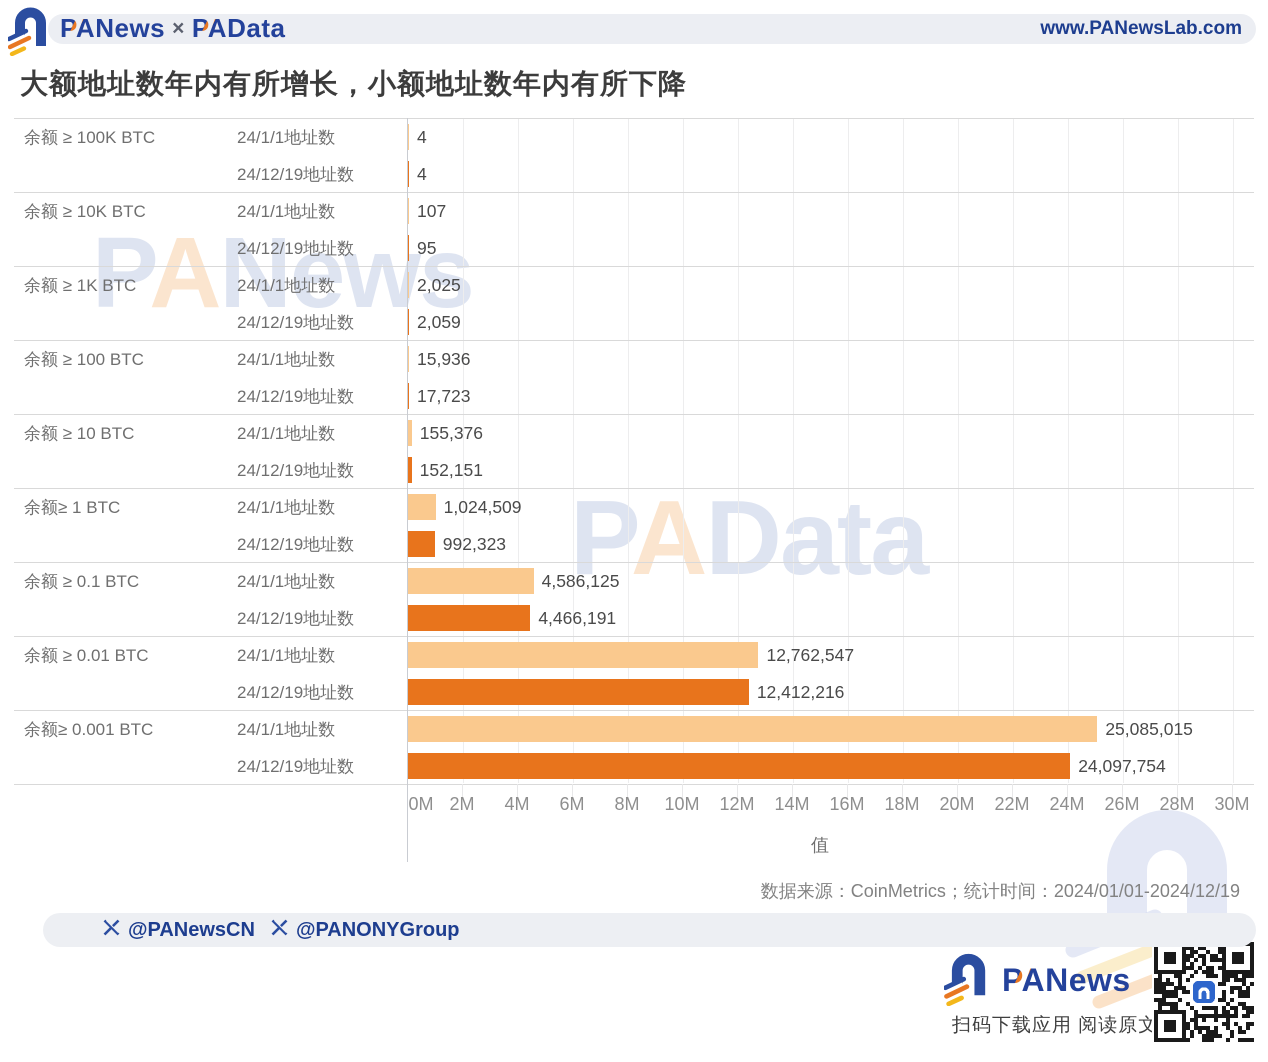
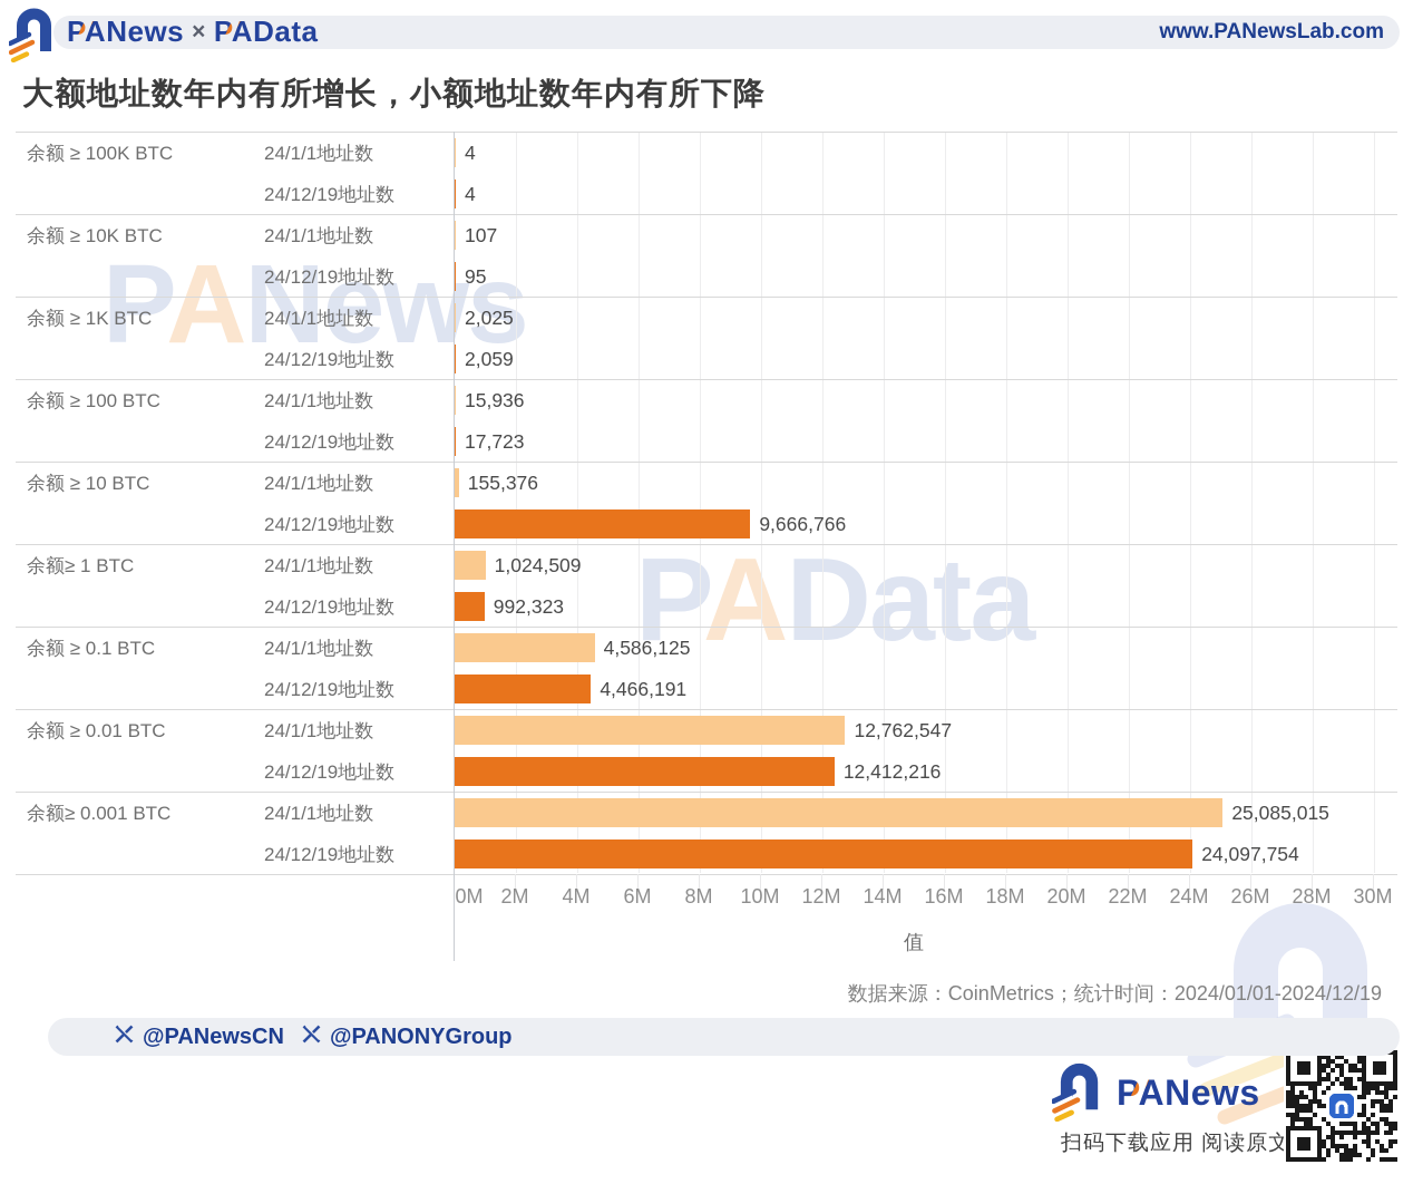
24/12/19地址数/余额 ≥ 10 BTC: 152,151 -> 9,666,766
